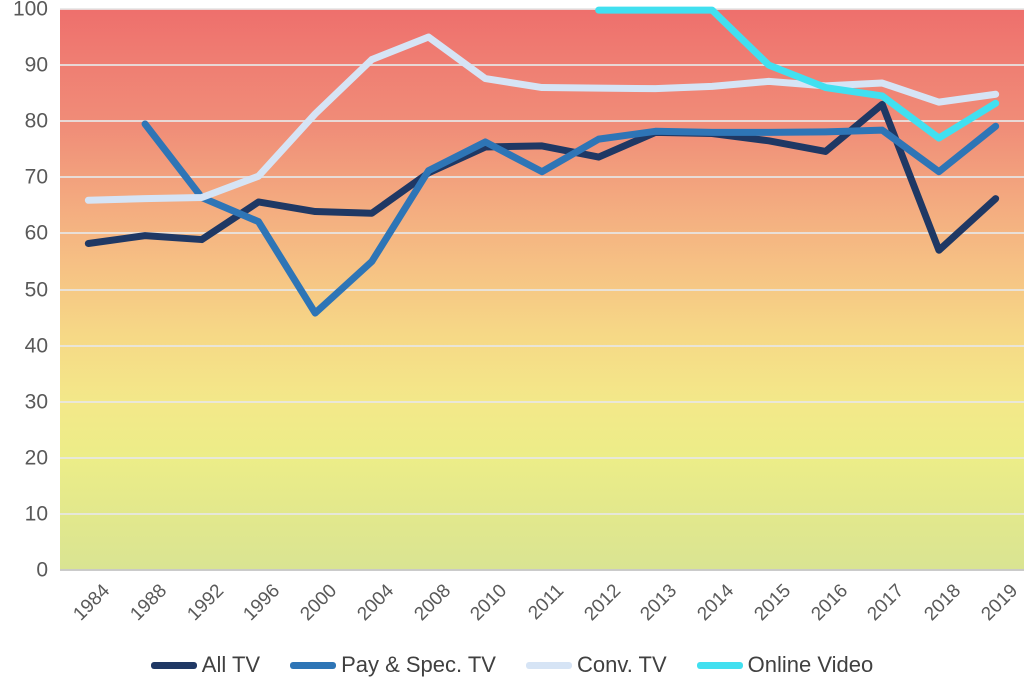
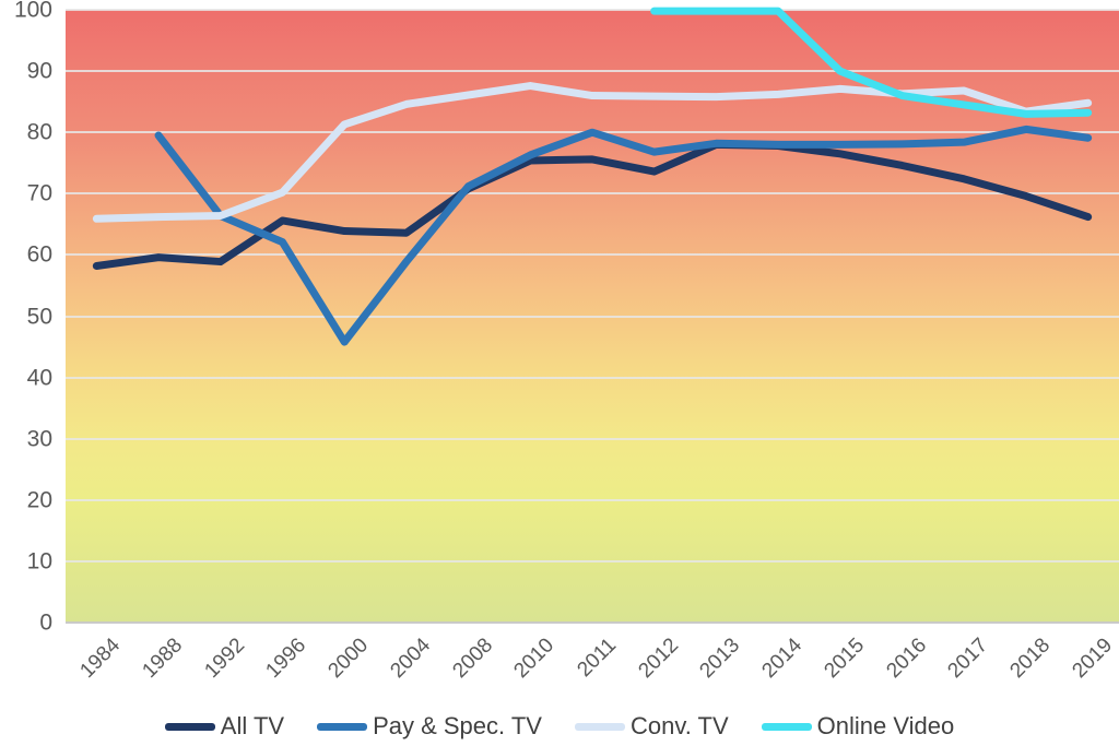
Pay & Spec. TV/2004: 55 -> 59
Conv. TV/2004: 91 -> 85
Conv. TV/2008: 95 -> 86
Pay & Spec. TV/2011: 71 -> 80
All TV/2017: 83 -> 72
All TV/2018: 57 -> 70
Pay & Spec. TV/2018: 71 -> 80
Online Video/2018: 77 -> 83
